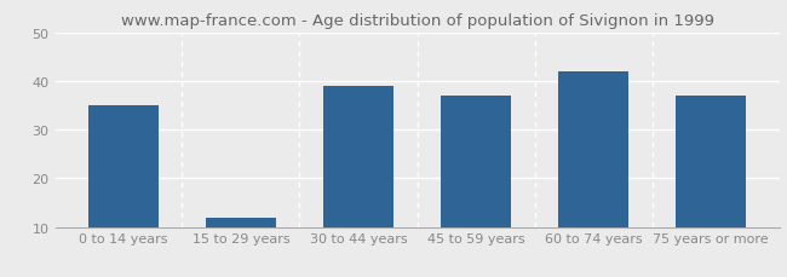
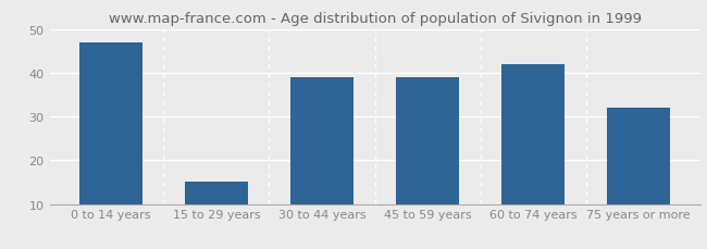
0 to 14 years: 35 -> 47
15 to 29 years: 12 -> 15
45 to 59 years: 37 -> 39
75 years or more: 37 -> 32
